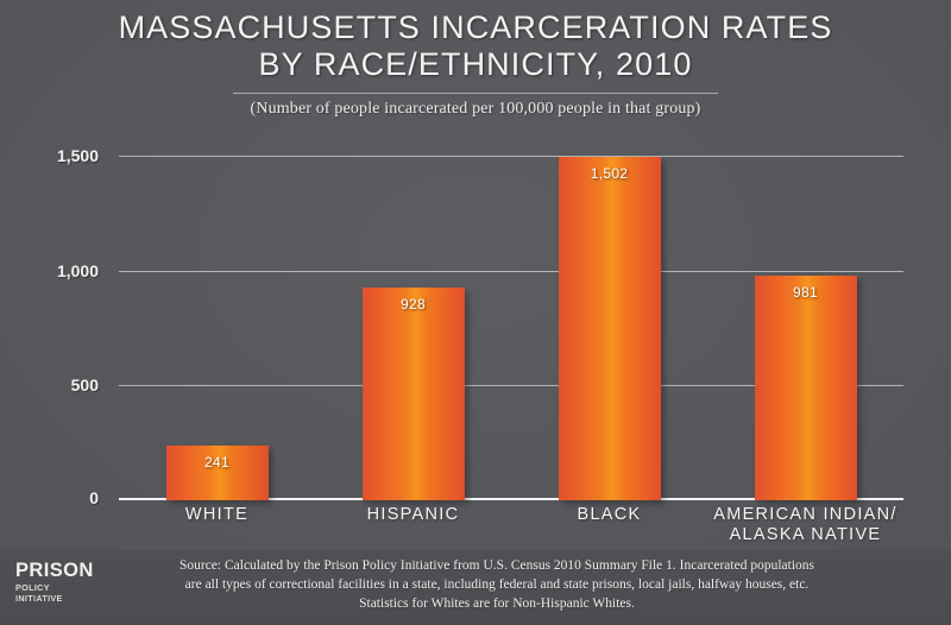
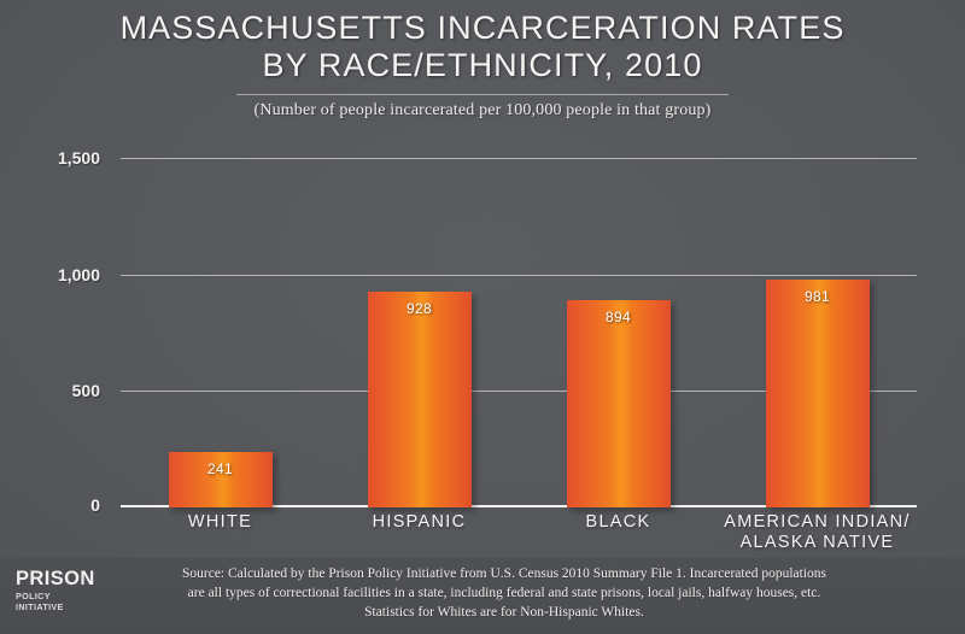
BLACK: 1,502 -> 894
